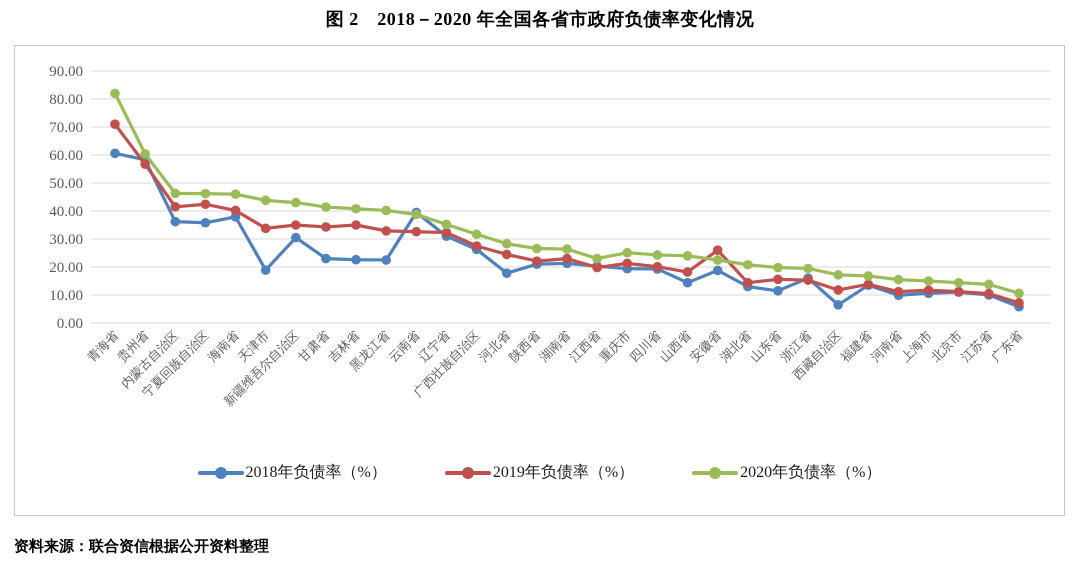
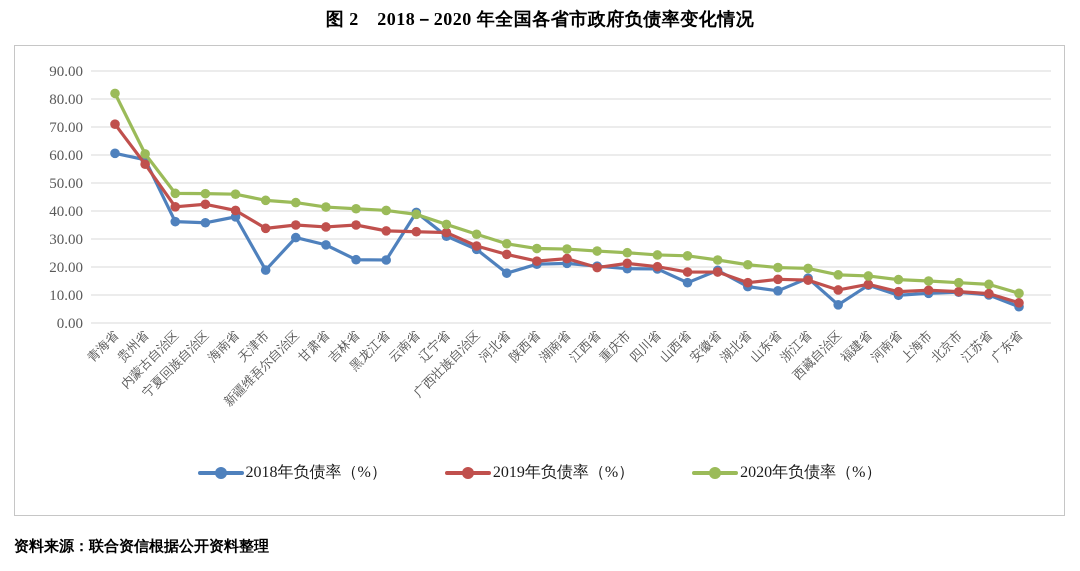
2018年负债率（%）/甘肃省: 23 -> 28
2020年负债率（%）/江西省: 23 -> 26
2019年负债率（%）/安徽省: 26 -> 18
